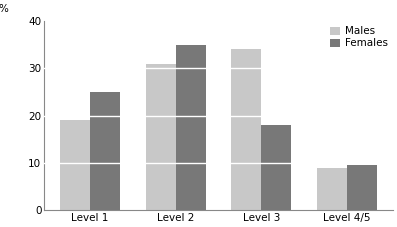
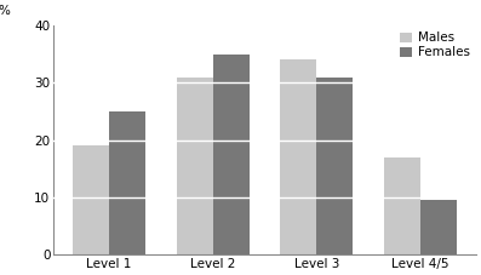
Females/Level 3: 18.0 -> 31.0
Males/Level 4/5: 9 -> 17
